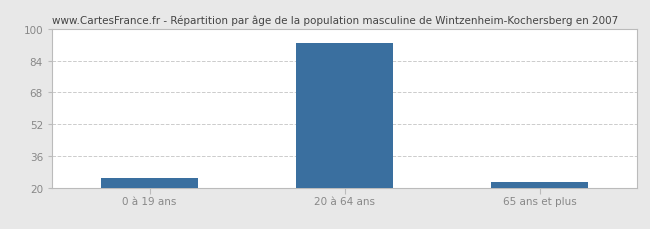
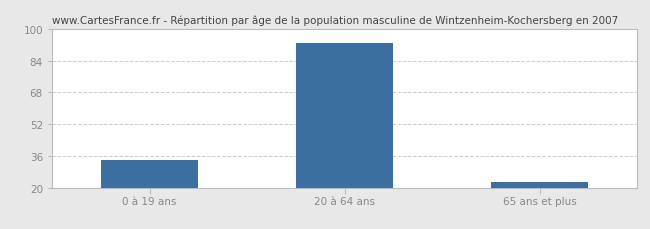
0 à 19 ans: 25 -> 34
